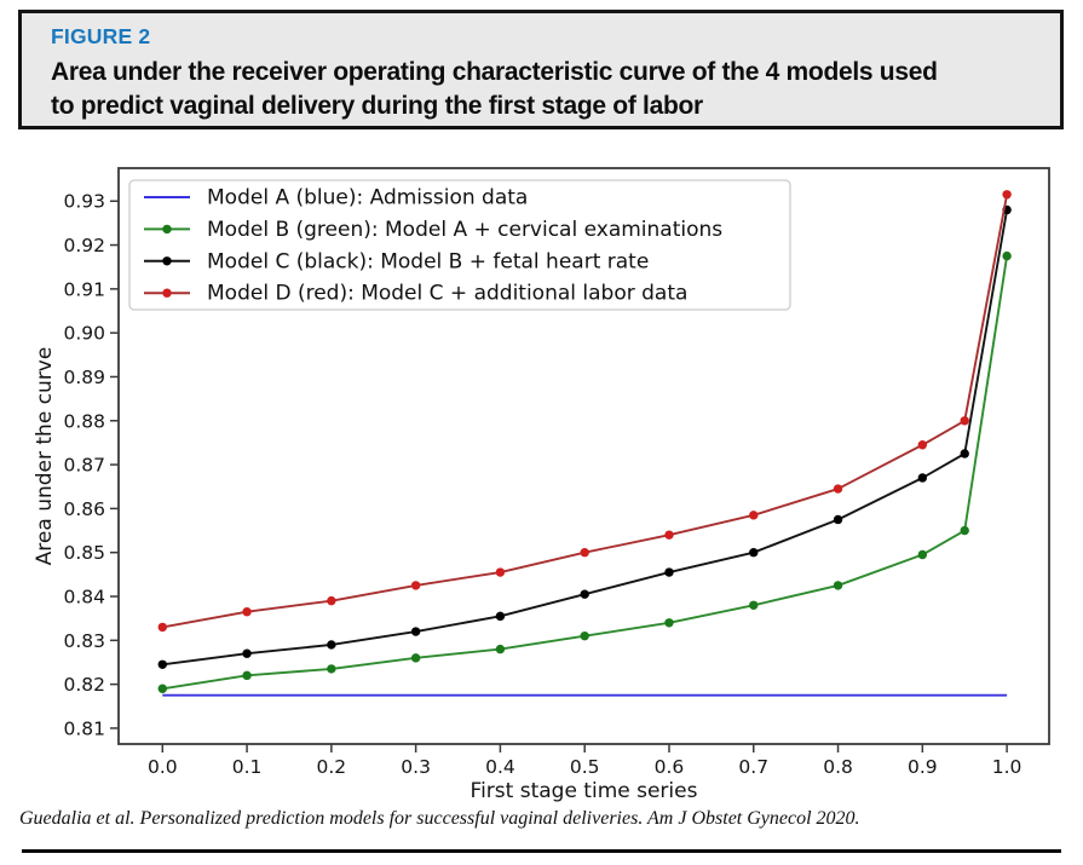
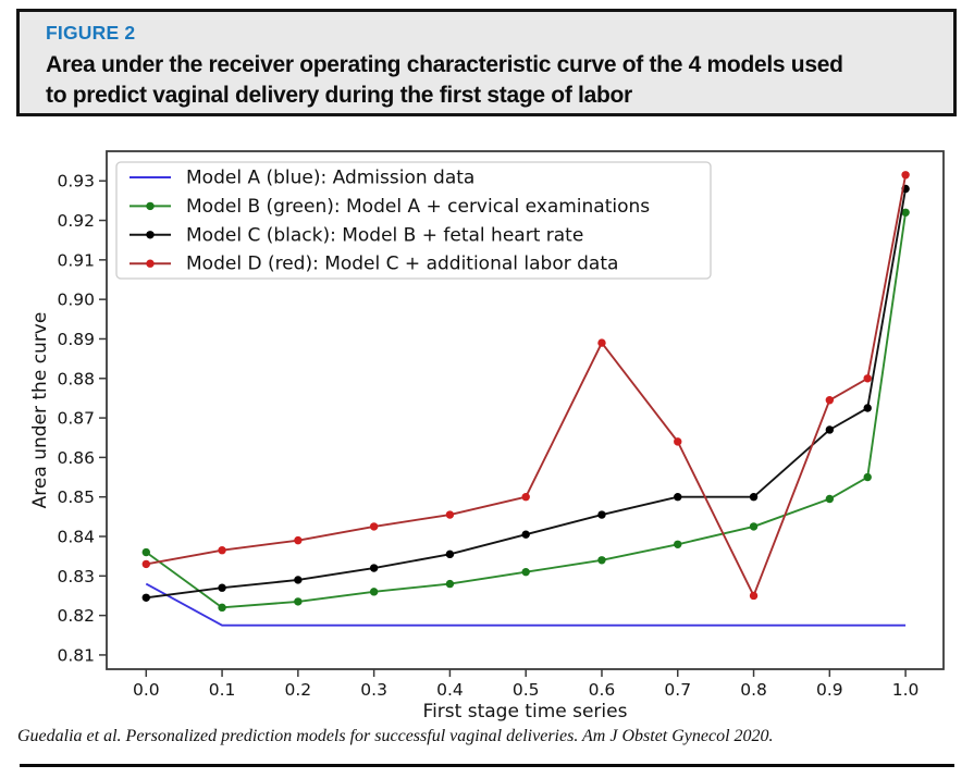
Model A (blue): Admission data/0.0: 0.818 -> 0.828
Model B (green): Model A + cervical examinations/0.0: 0.819 -> 0.836
Model D (red): Model C + additional labor data/0.6: 0.854 -> 0.889
Model D (red): Model C + additional labor data/0.7: 0.859 -> 0.864
Model C (black): Model B + fetal heart rate/0.8: 0.858 -> 0.850
Model D (red): Model C + additional labor data/0.8: 0.865 -> 0.825
Model B (green): Model A + cervical examinations/1.0: 0.917 -> 0.922
